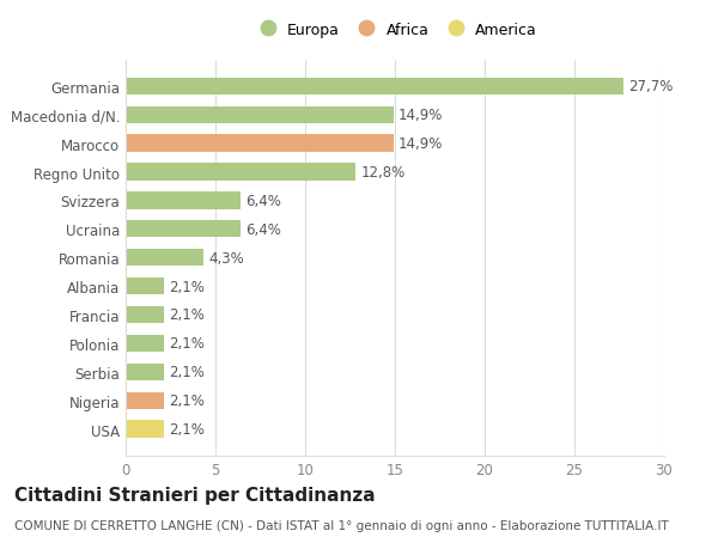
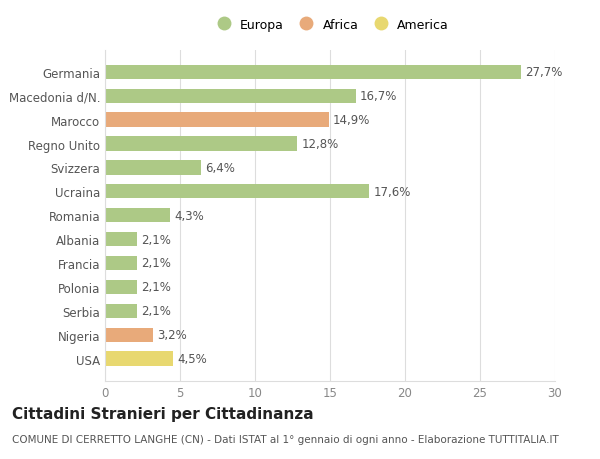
Macedonia d/N.: 14,9% -> 16,7%
Ucraina: 6,4% -> 17,6%
Nigeria: 2,1% -> 3,2%
USA: 2,1% -> 4,5%
